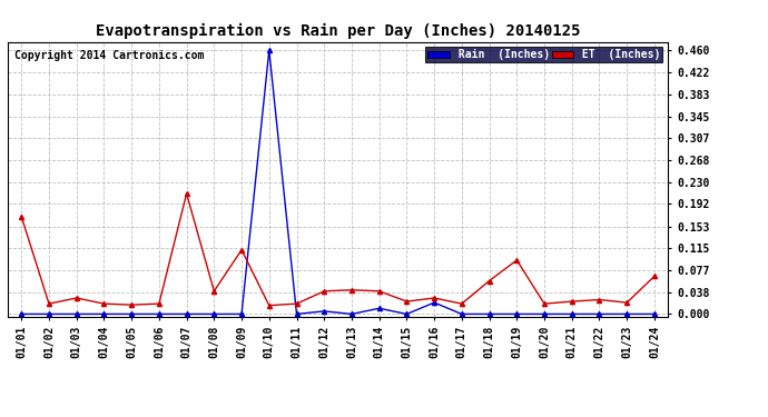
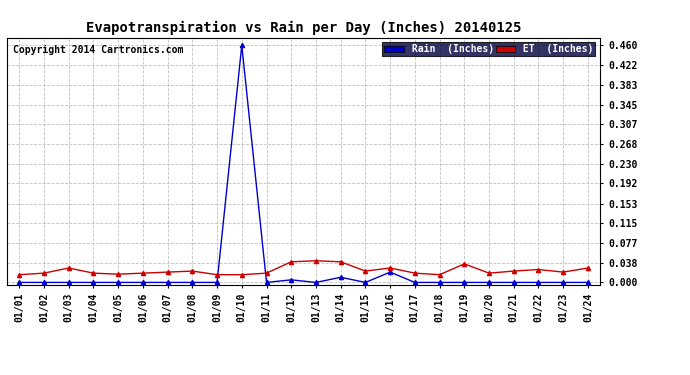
ET (Inches)/01/01: 0.170 -> 0.015
ET (Inches)/01/07: 0.210 -> 0.020
ET (Inches)/01/08: 0.040 -> 0.022
ET (Inches)/01/09: 0.112 -> 0.015
ET (Inches)/01/18: 0.058 -> 0.015
ET (Inches)/01/19: 0.094 -> 0.036
ET (Inches)/01/24: 0.066 -> 0.028
